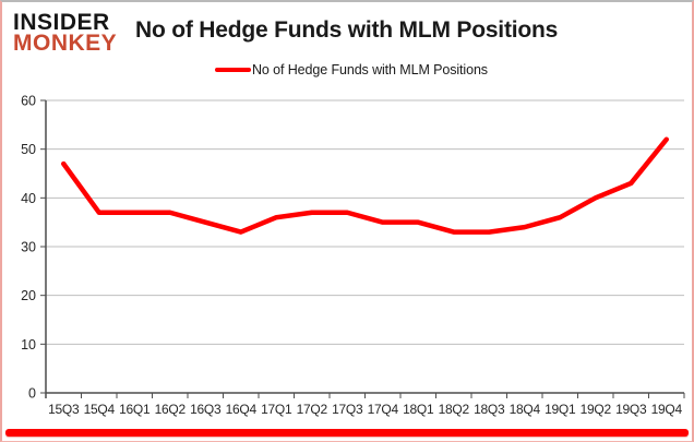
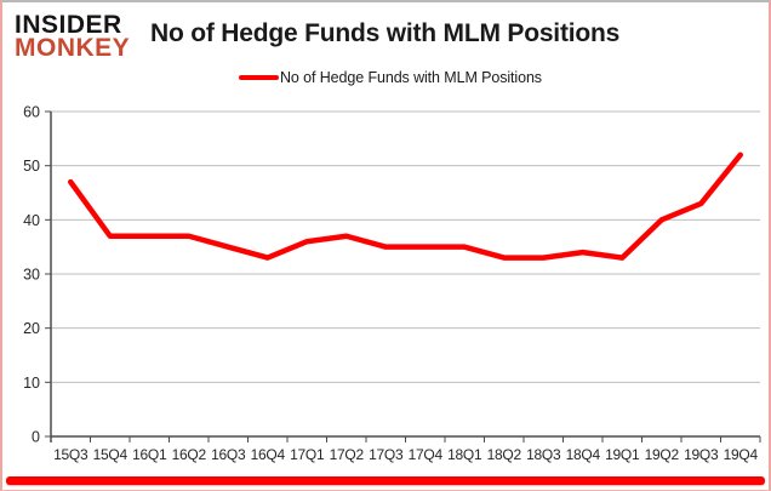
17Q3: 37 -> 35
19Q1: 36 -> 33
